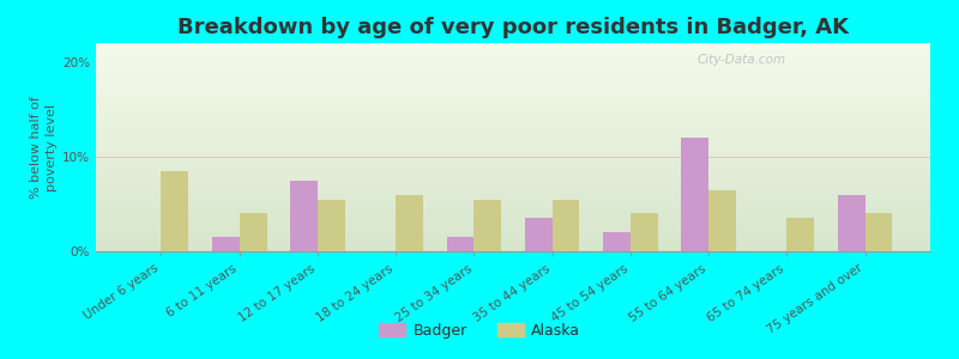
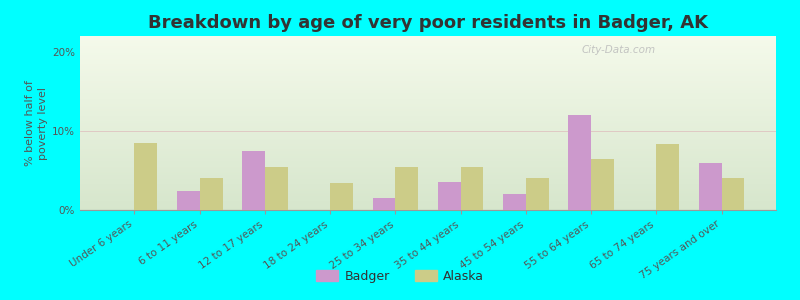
Badger/6 to 11 years: 1.5% -> 2.4%
Alaska/18 to 24 years: 6.0% -> 3.4%
Alaska/65 to 74 years: 3.5% -> 8.4%
